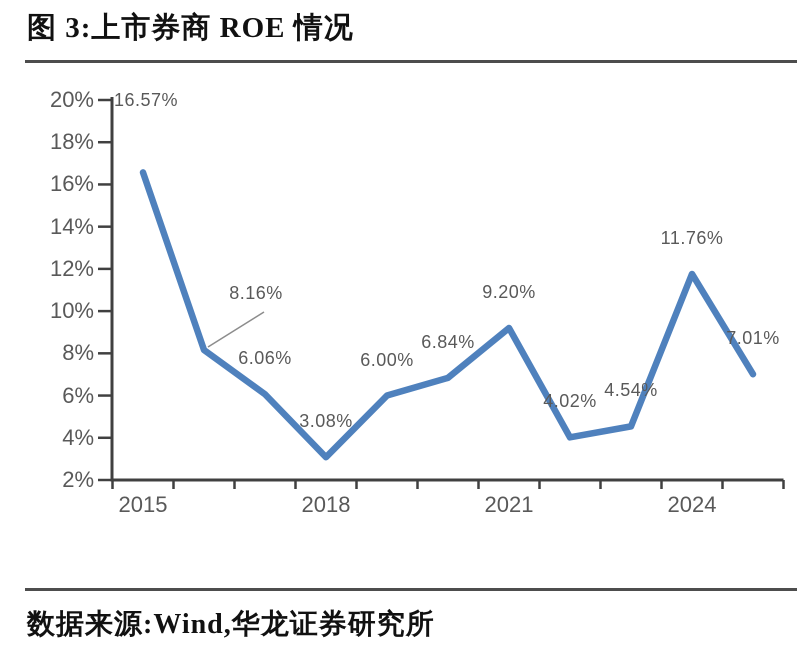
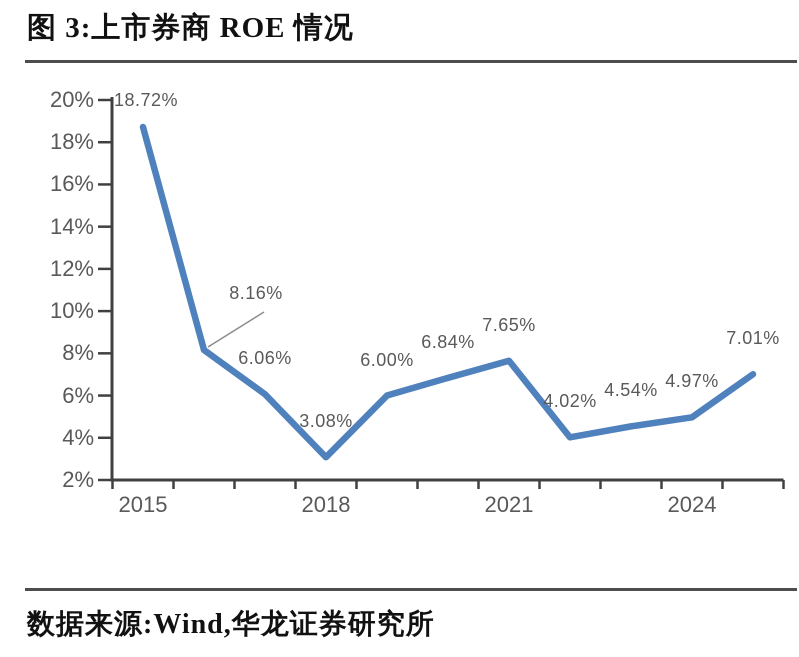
2015: 16.57% -> 18.72%
2021: 9.20% -> 7.65%
2024: 11.76% -> 4.97%
